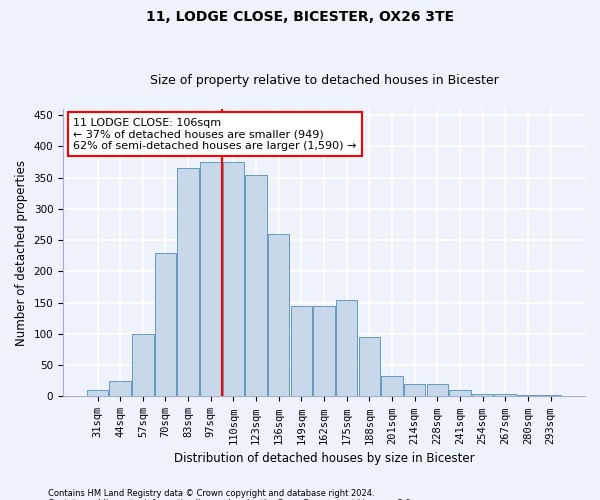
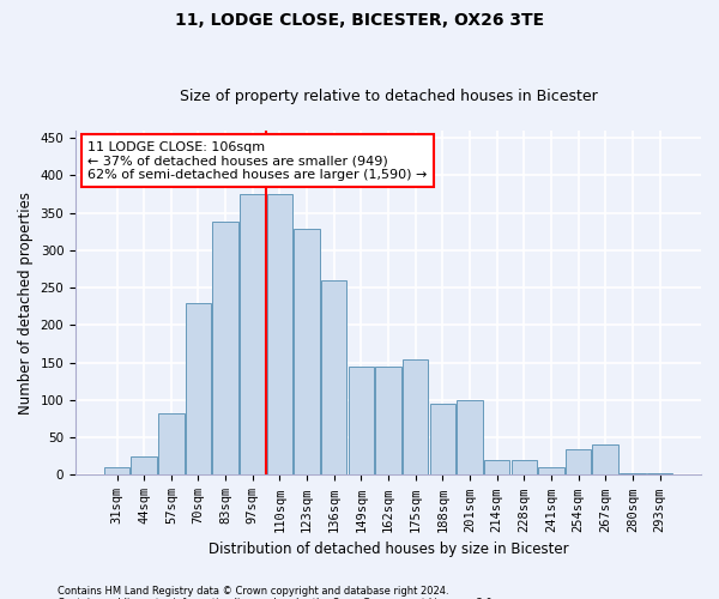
57sqm: 100 -> 82
83sqm: 365 -> 338
123sqm: 355 -> 328
201sqm: 32 -> 100
254sqm: 4 -> 34
267sqm: 4 -> 40
